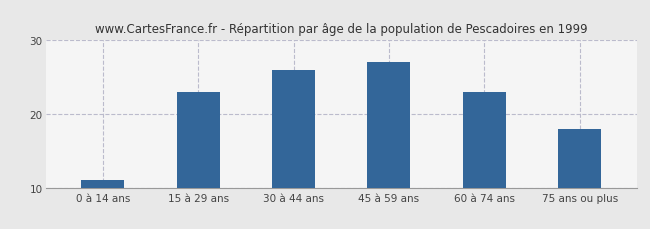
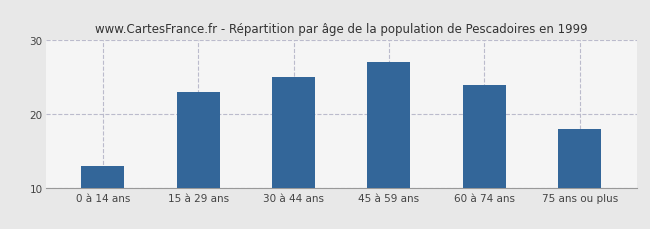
0 à 14 ans: 11 -> 13
30 à 44 ans: 26 -> 25
60 à 74 ans: 23 -> 24
